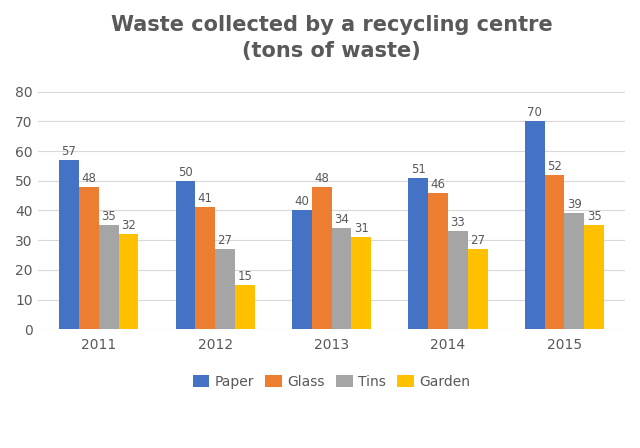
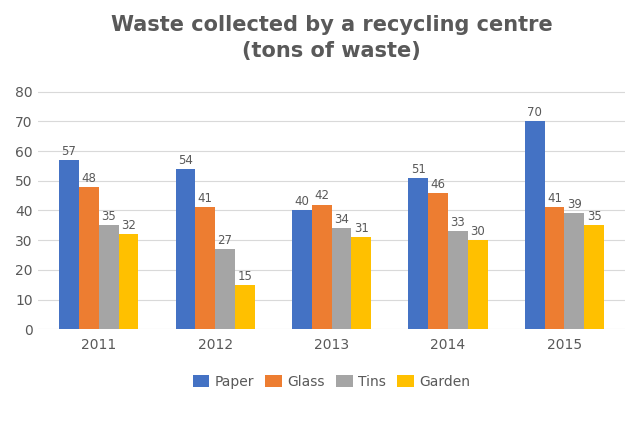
Paper/2012: 50 -> 54
Glass/2013: 48 -> 42
Garden/2014: 27 -> 30
Glass/2015: 52 -> 41
